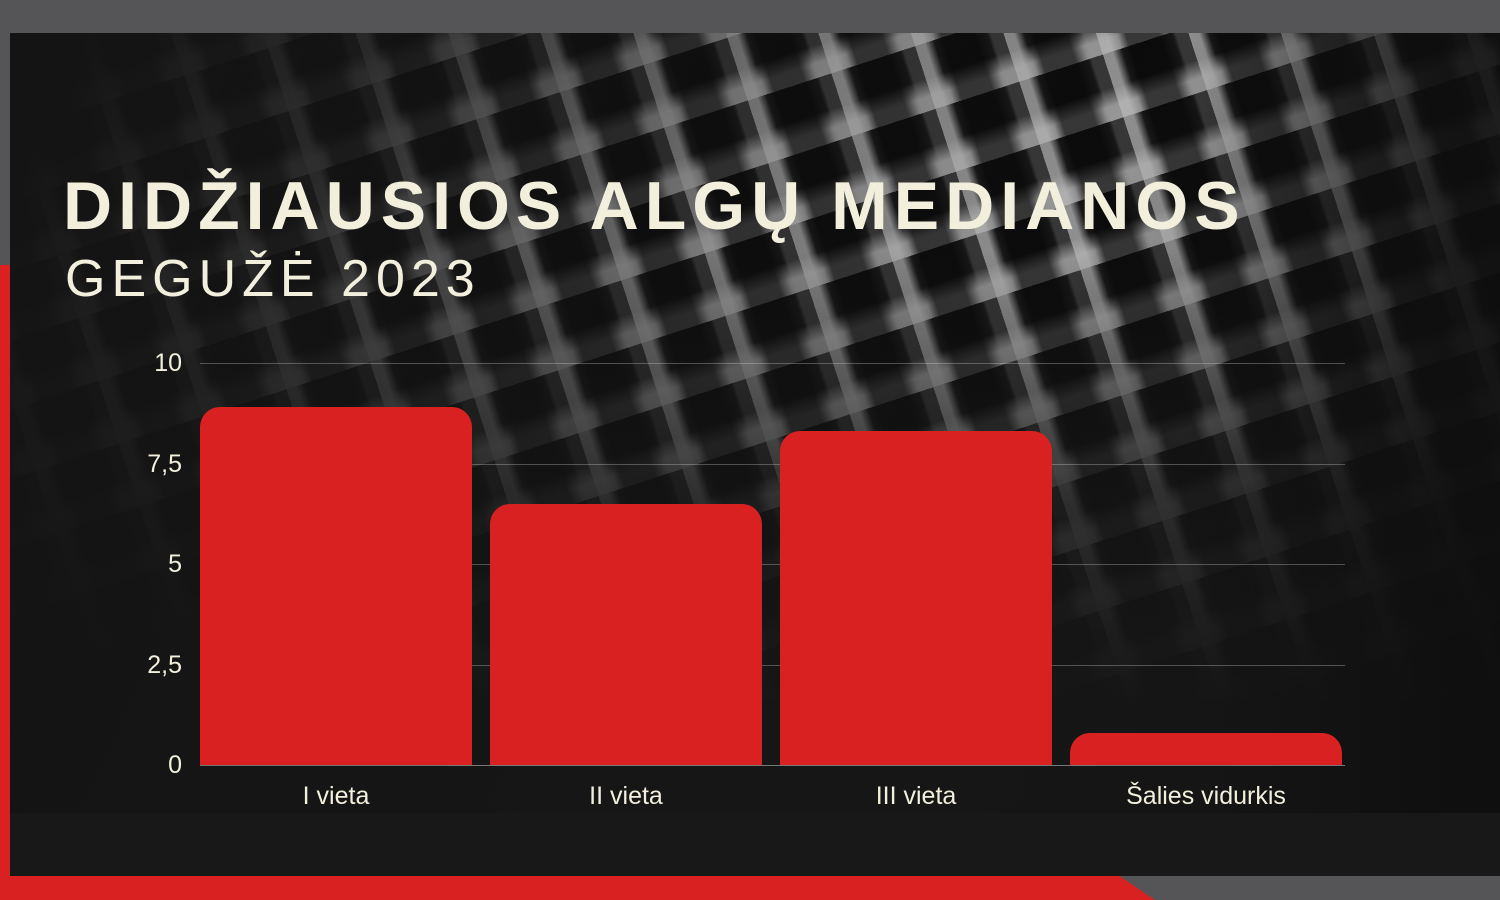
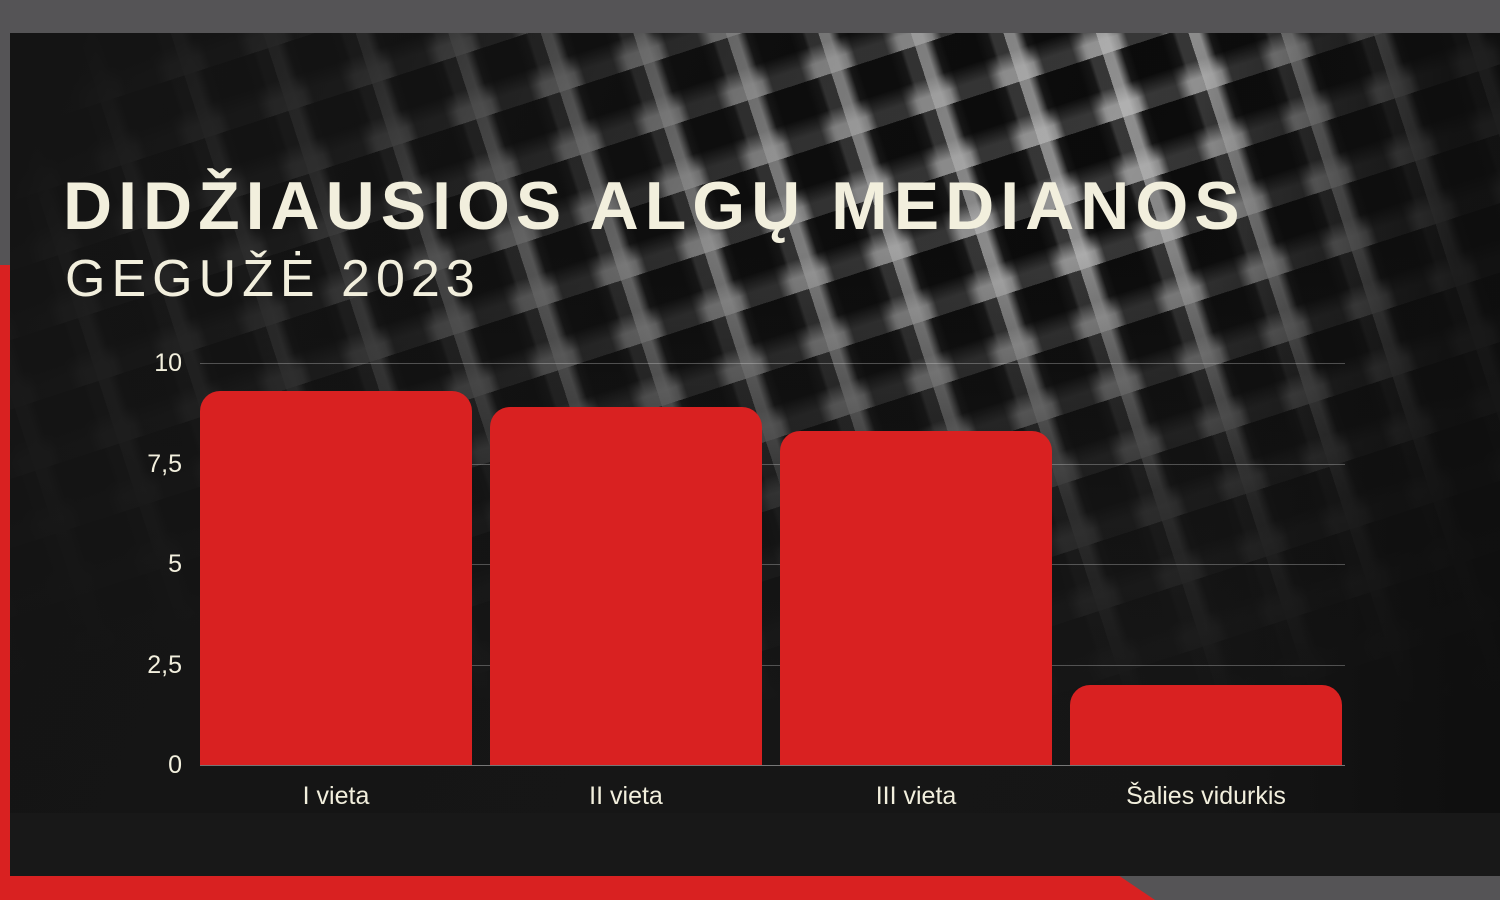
I vieta: 8.9 -> 9.3
II vieta: 6.5 -> 8.9
Šalies vidurkis: 0.8 -> 2.0
